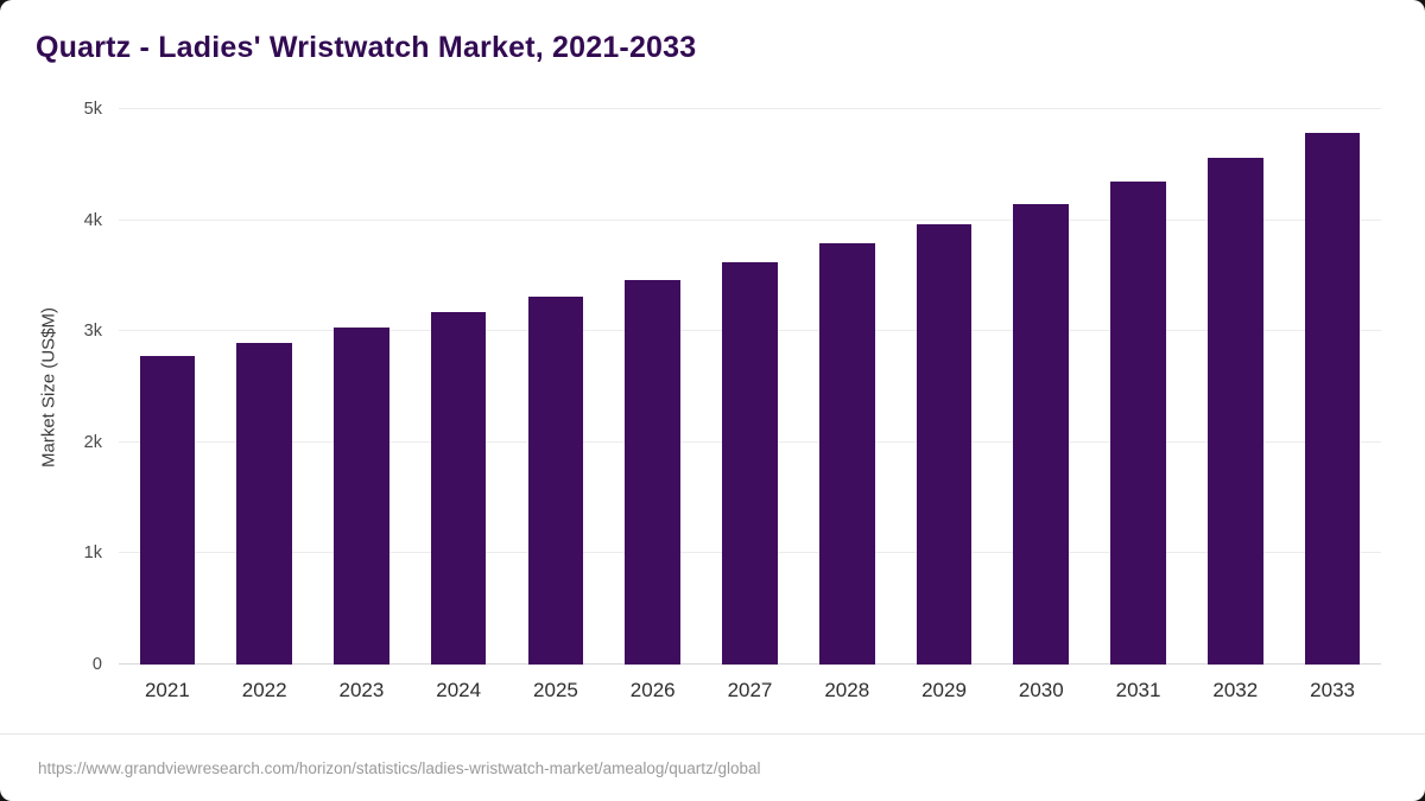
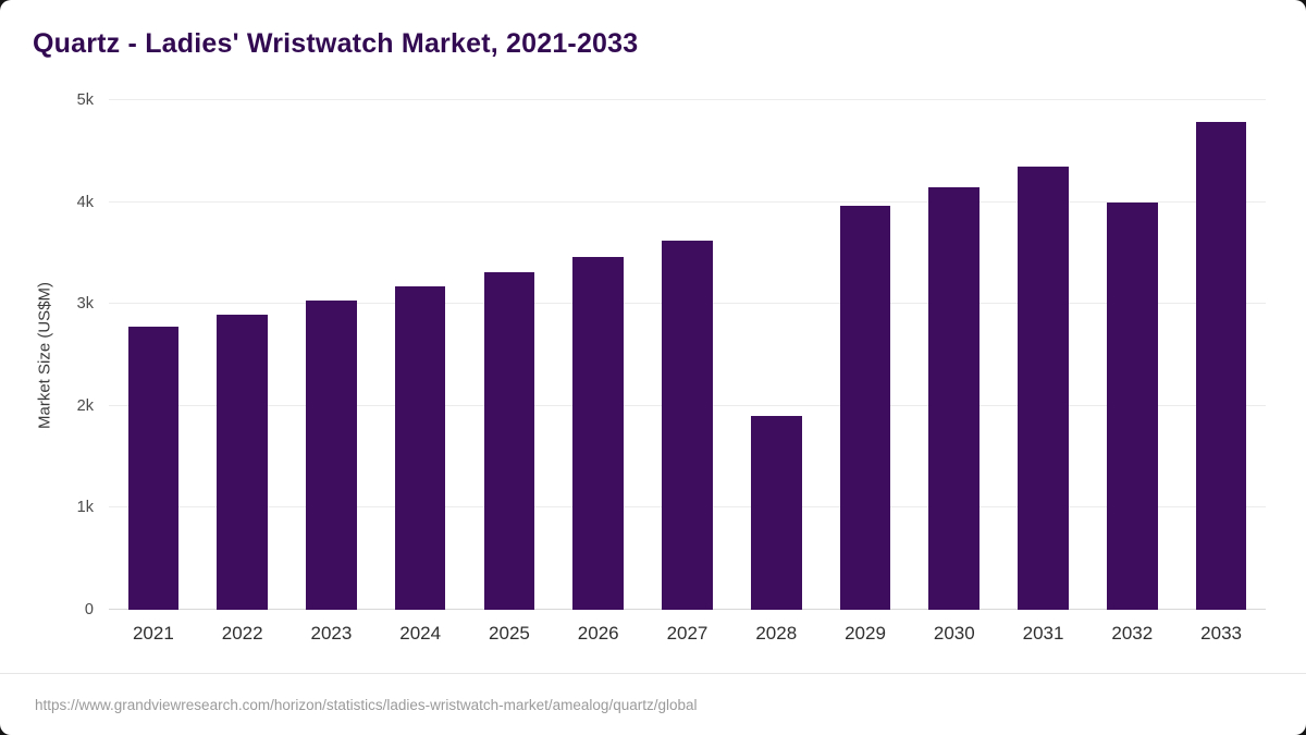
2028: 3.8k -> 1.9k
2032: 4.6k -> 4.0k
